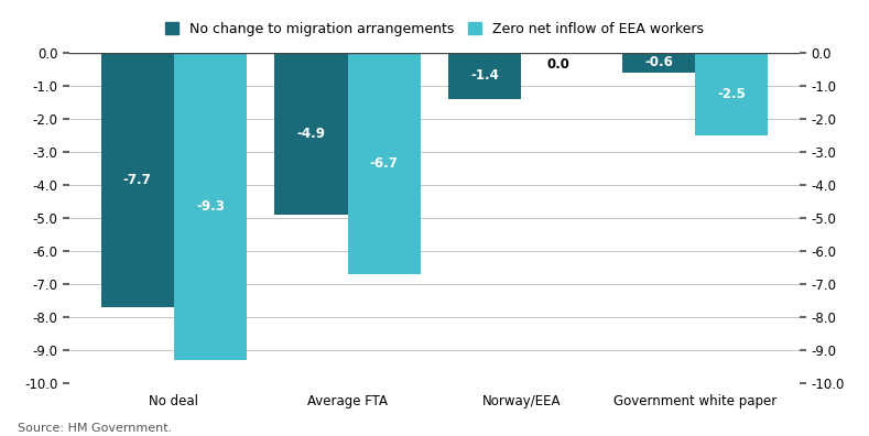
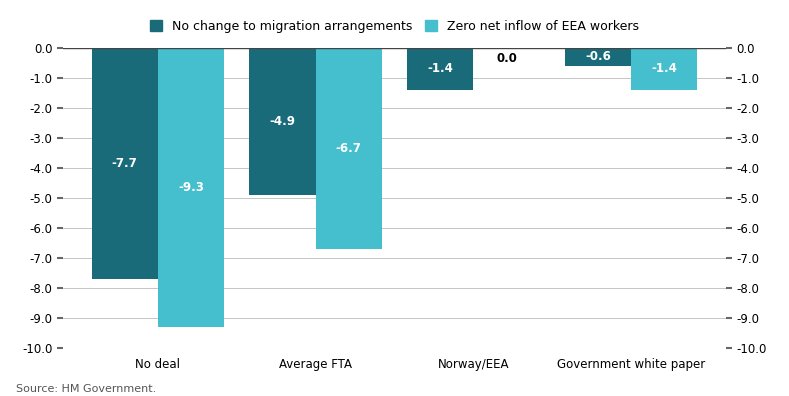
Zero net inflow of EEA workers/Government white paper: -2.5 -> -1.4
